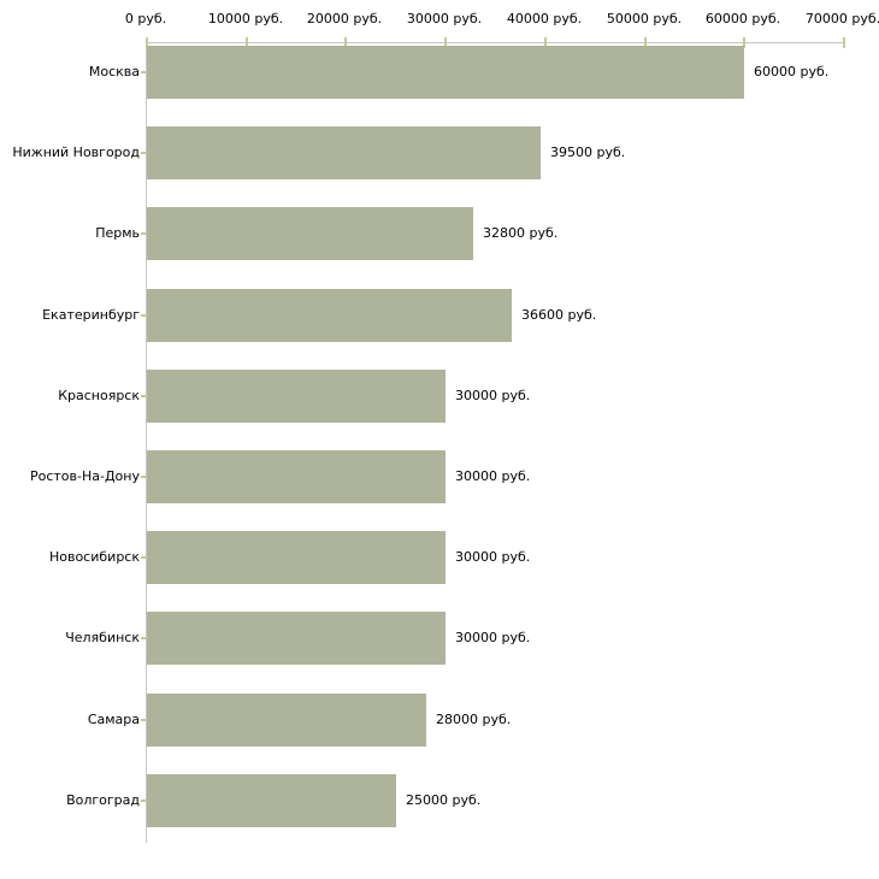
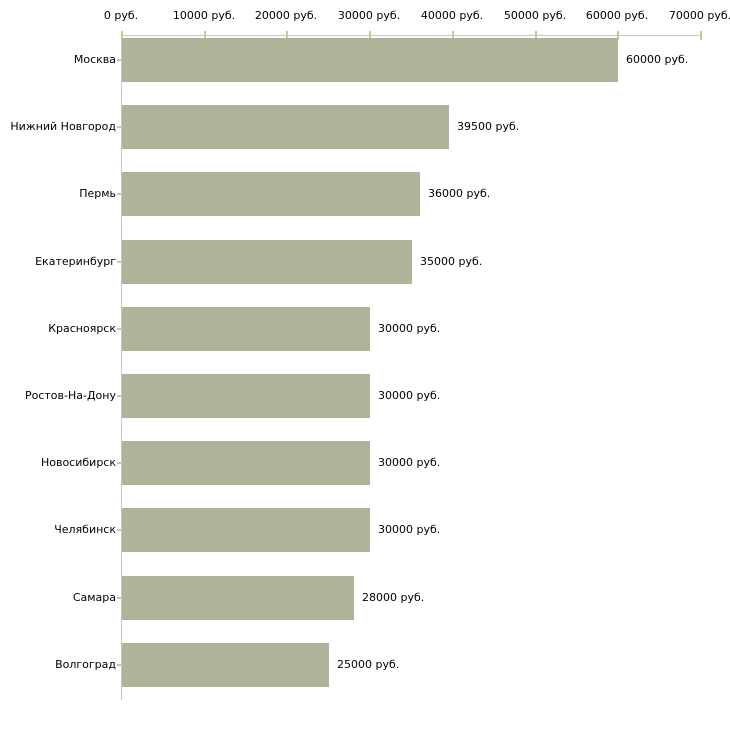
Пермь: 32800 -> 36000
Екатеринбург: 36600 -> 35000
